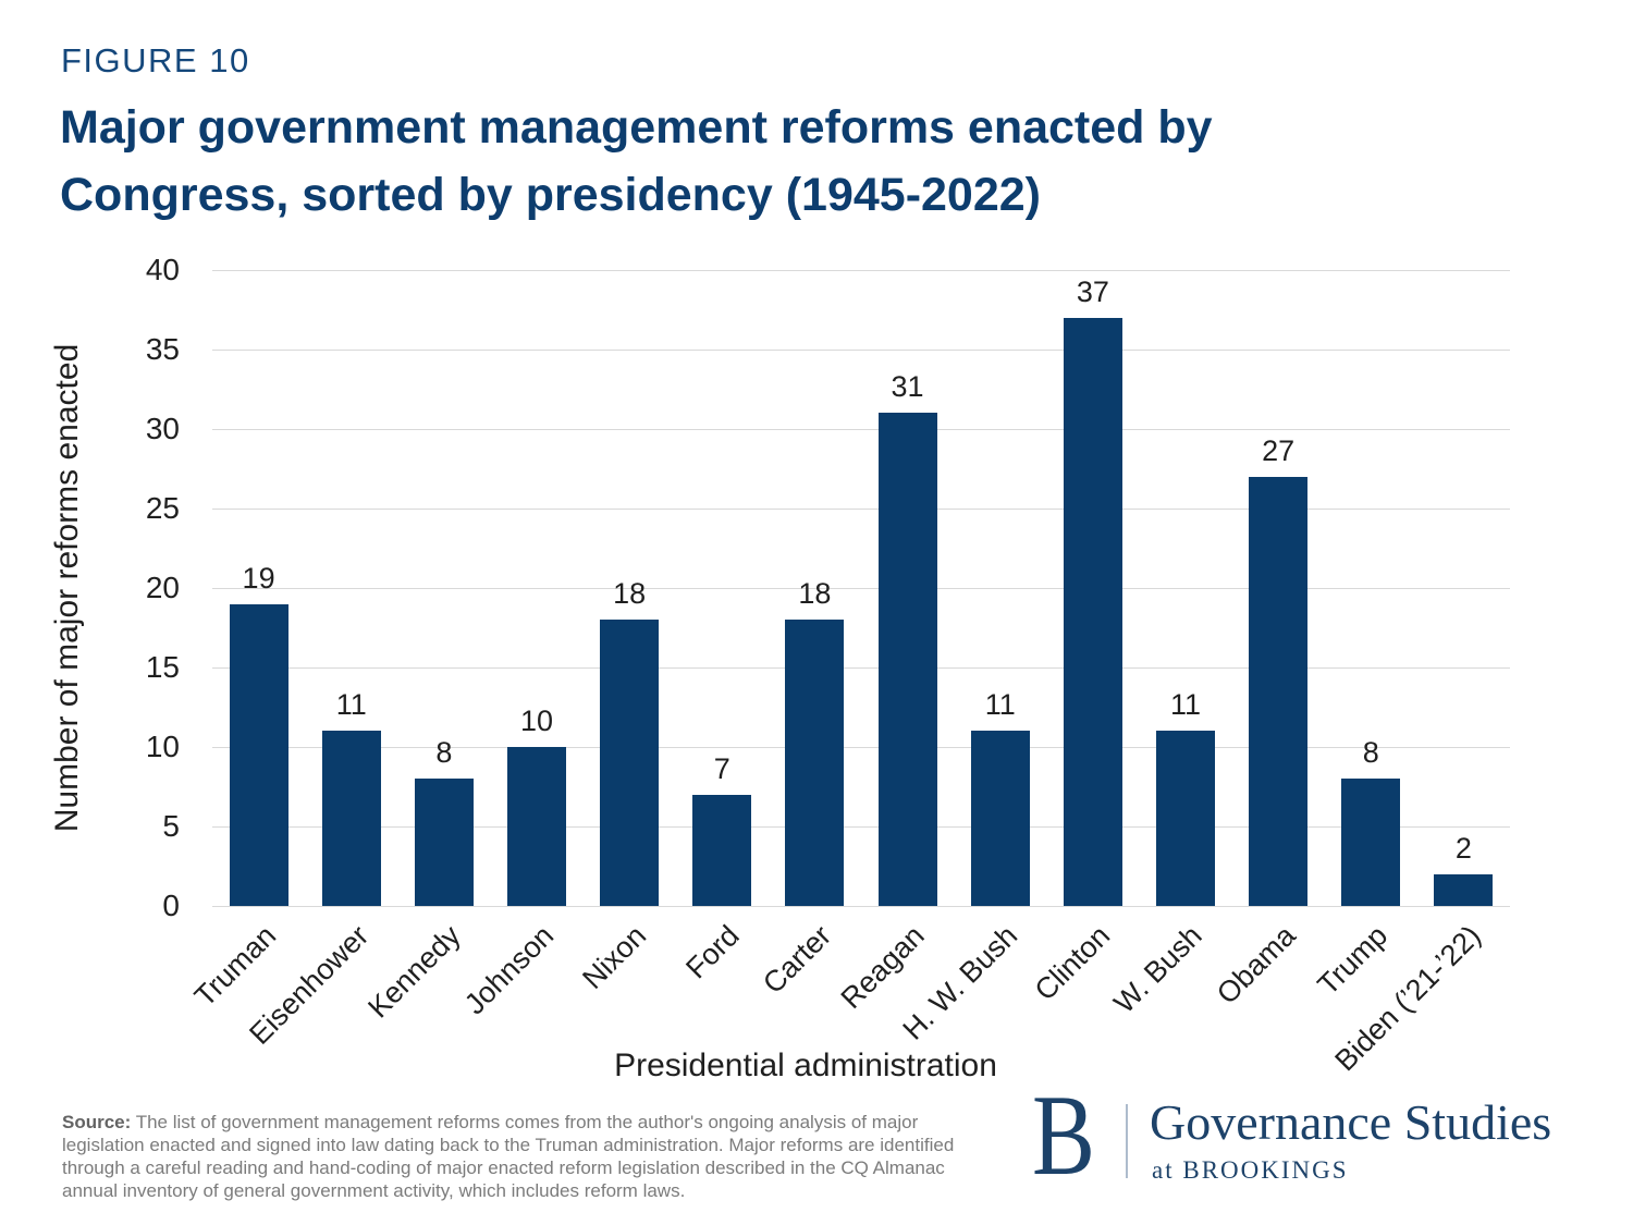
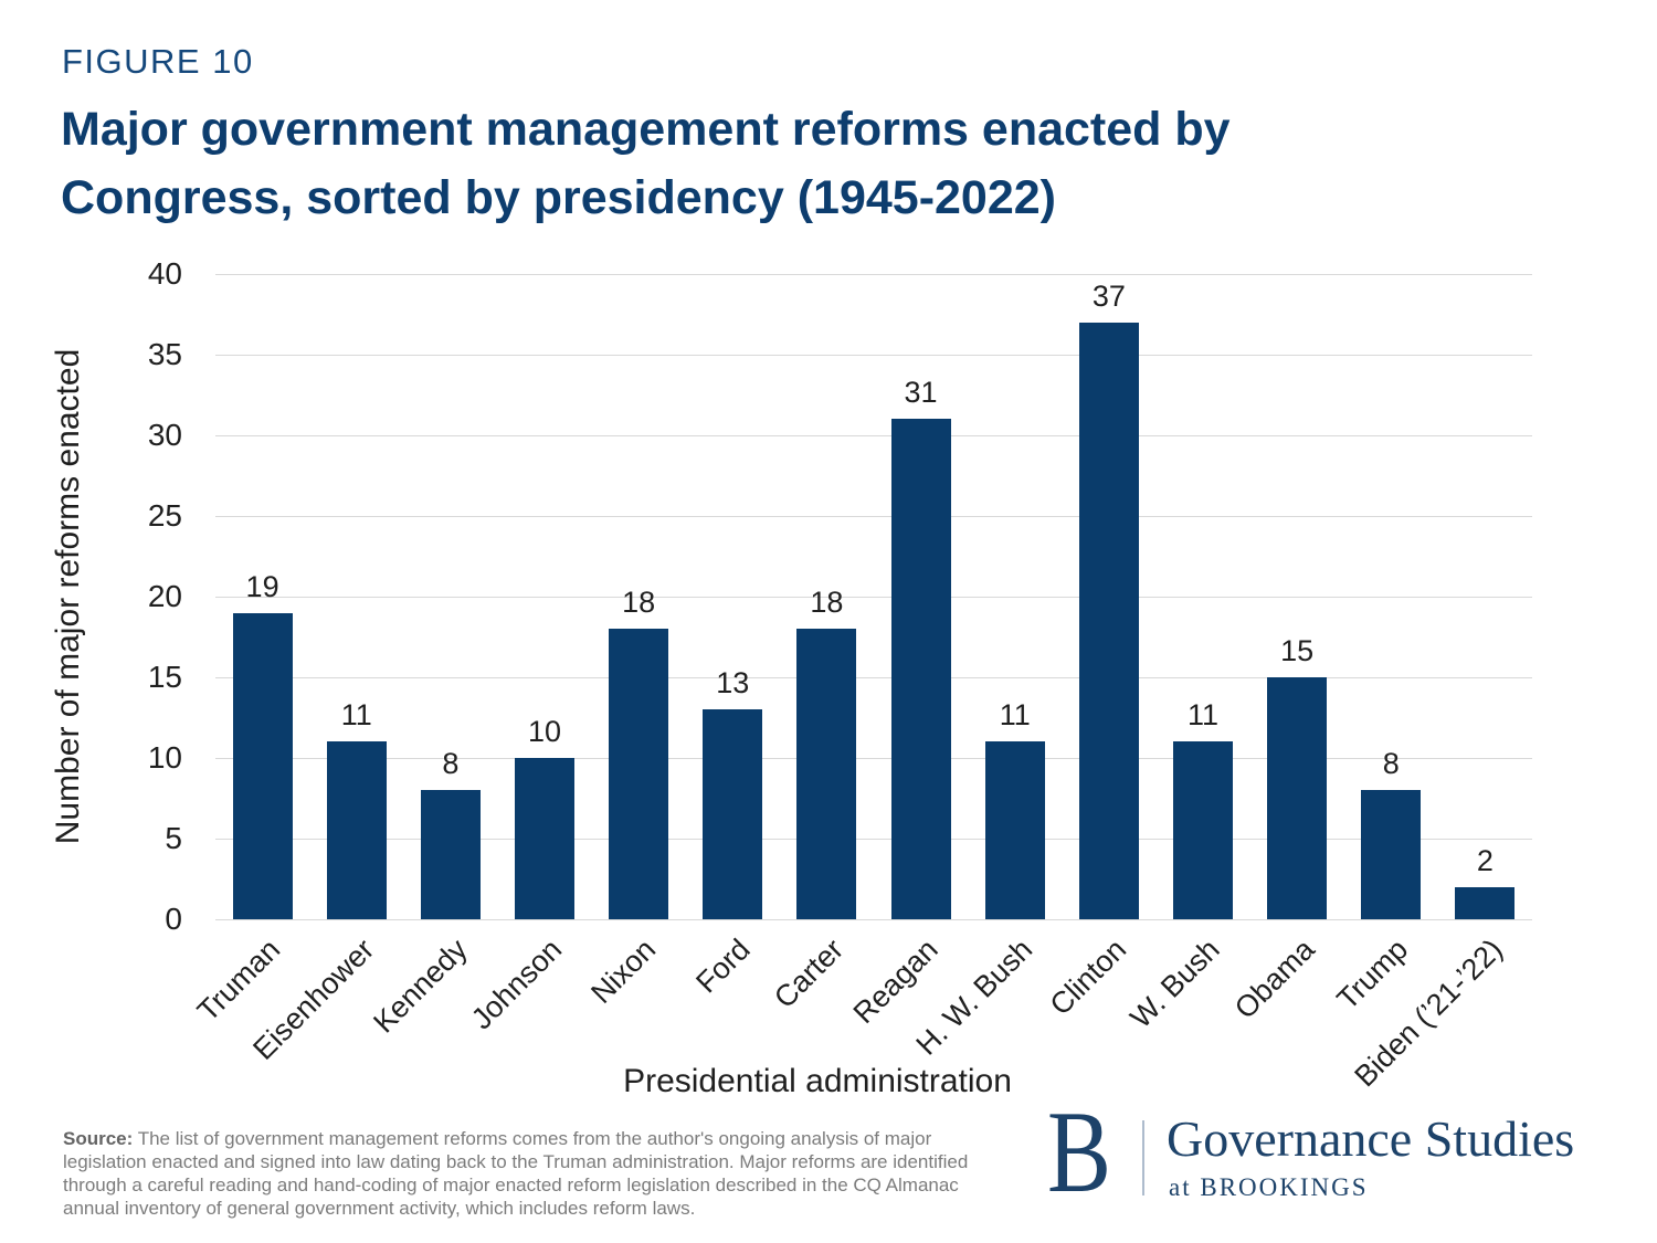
Ford: 7 -> 13
Obama: 27 -> 15
